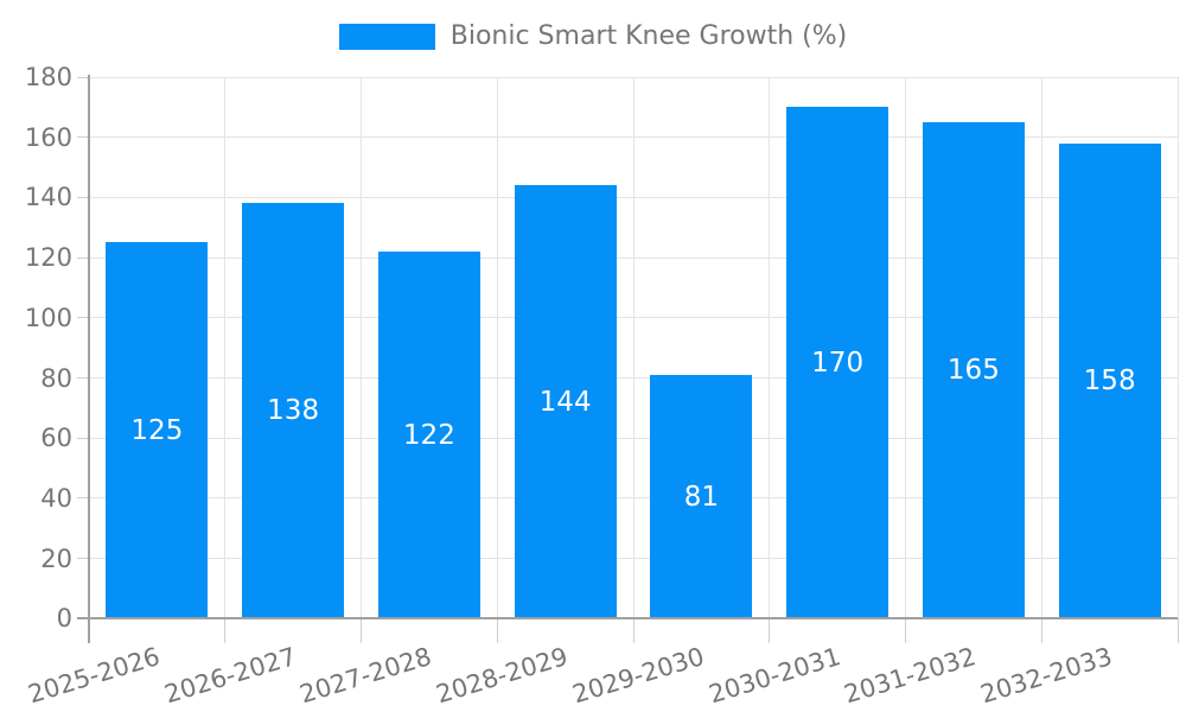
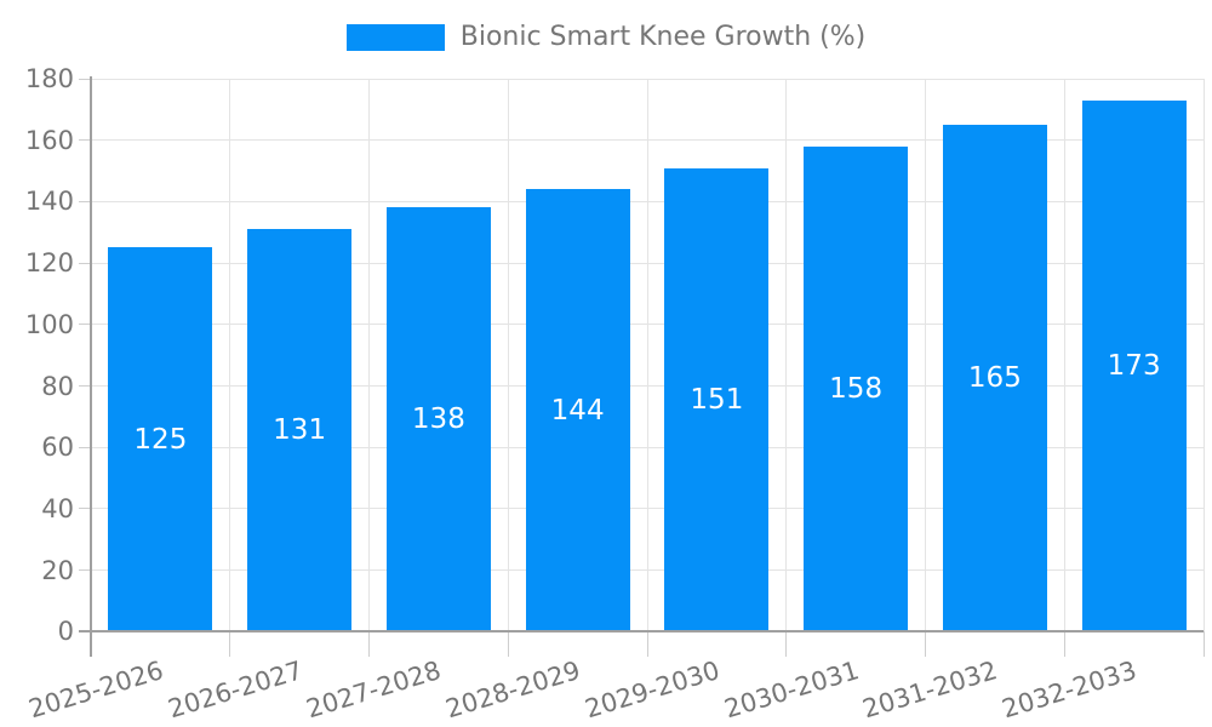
2026-2027: 138 -> 131
2027-2028: 122 -> 138
2029-2030: 81 -> 151
2030-2031: 170 -> 158
2032-2033: 158 -> 173
